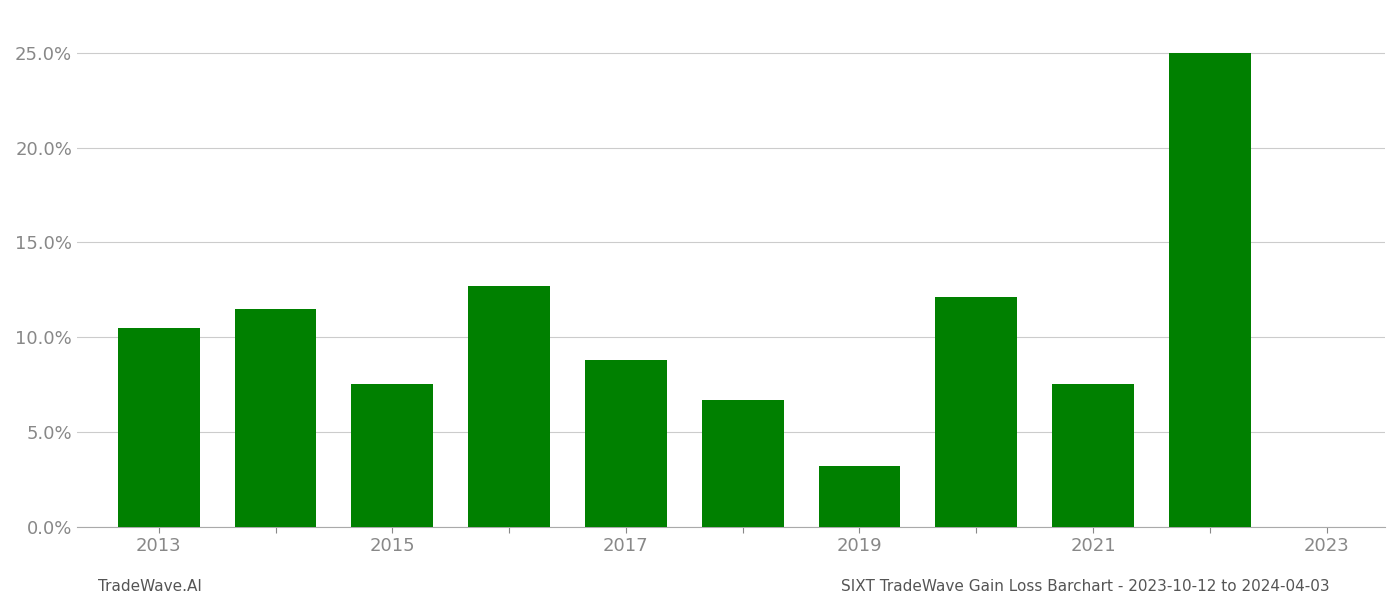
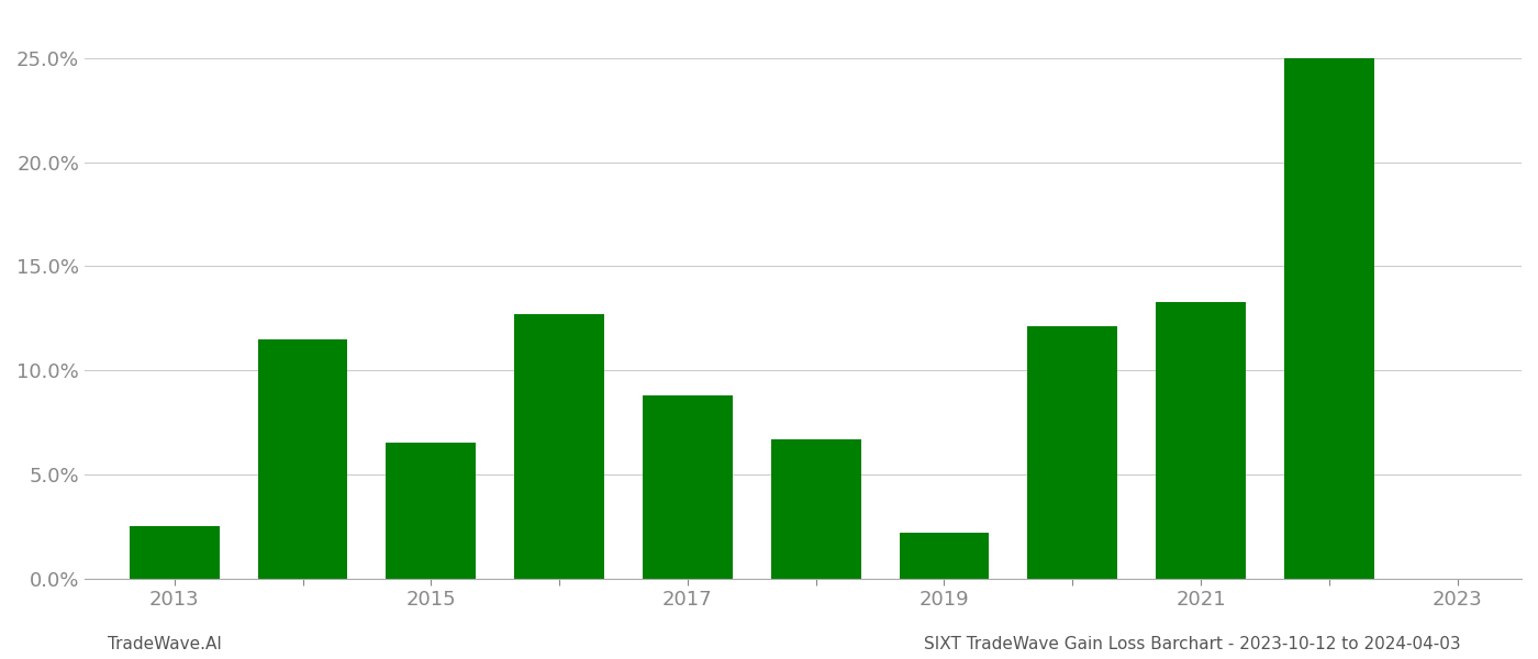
2013: 10.5% -> 2.5%
2015: 7.5% -> 6.5%
2019: 3.2% -> 2.2%
2021: 7.5% -> 13.3%
